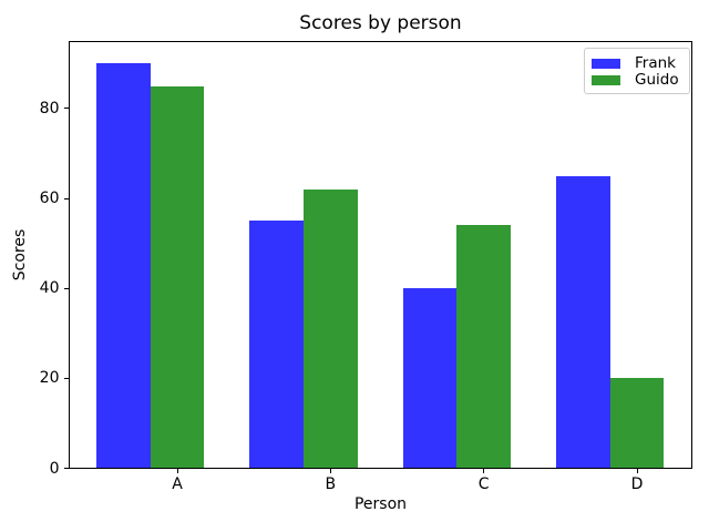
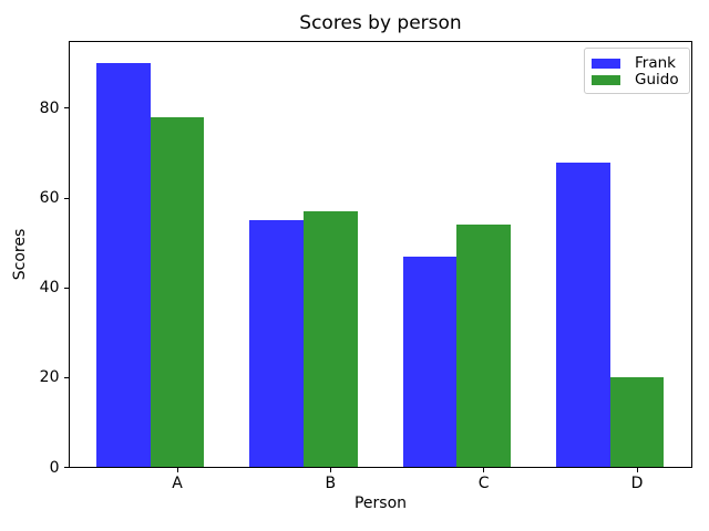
Guido/A: 85 -> 78
Guido/B: 62 -> 57
Frank/C: 40 -> 47
Frank/D: 65 -> 68
